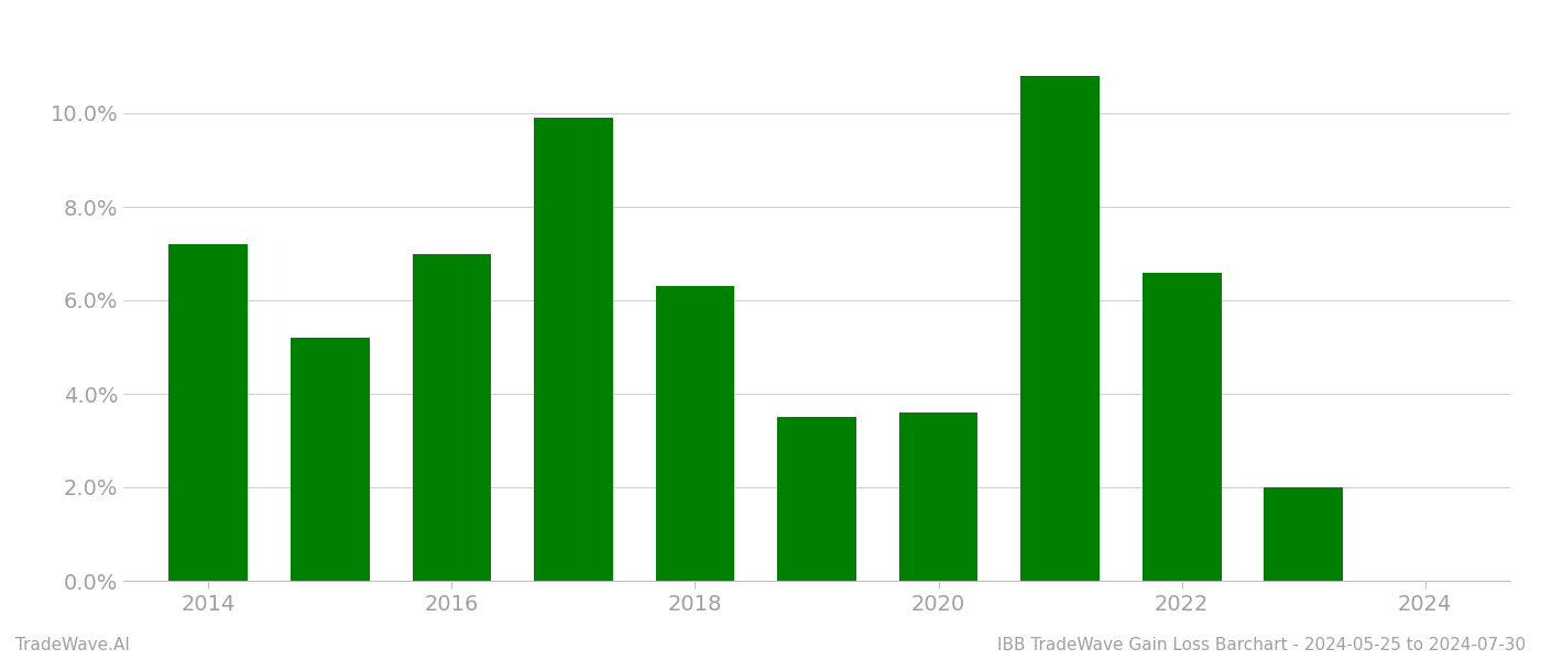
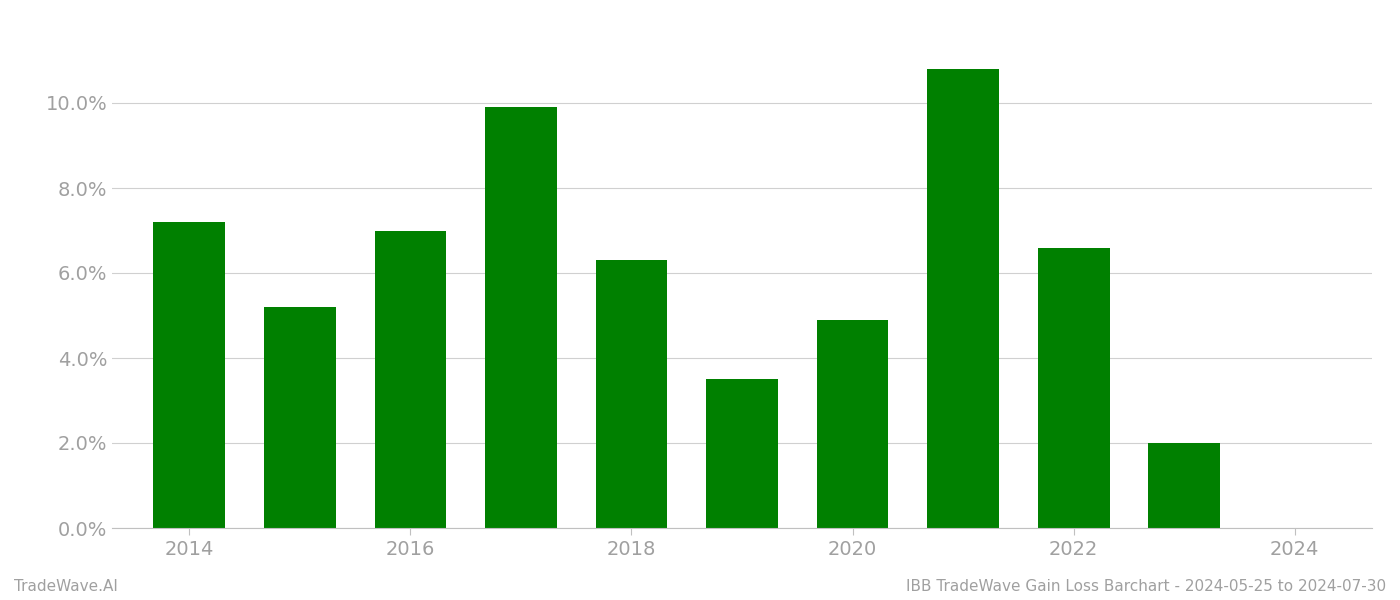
2020: 3.6% -> 4.9%
